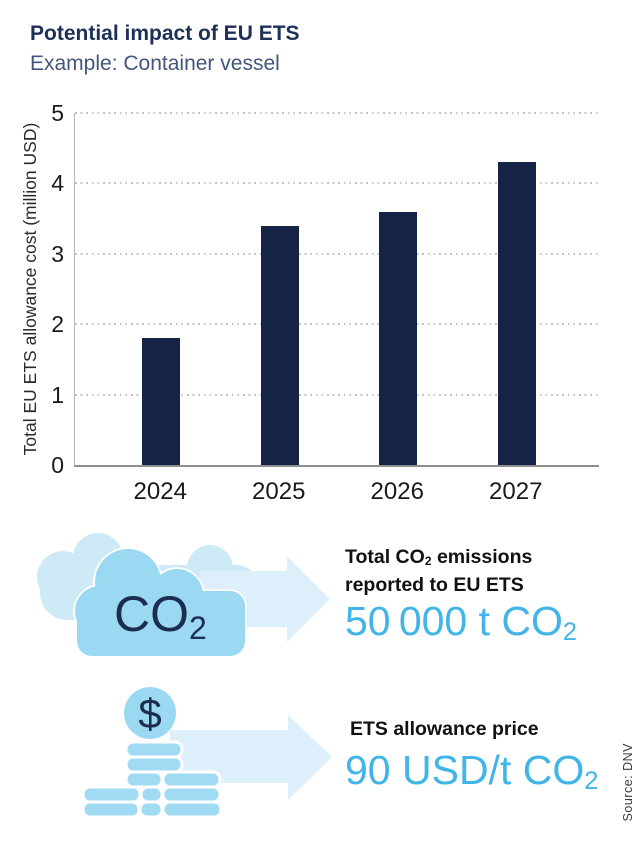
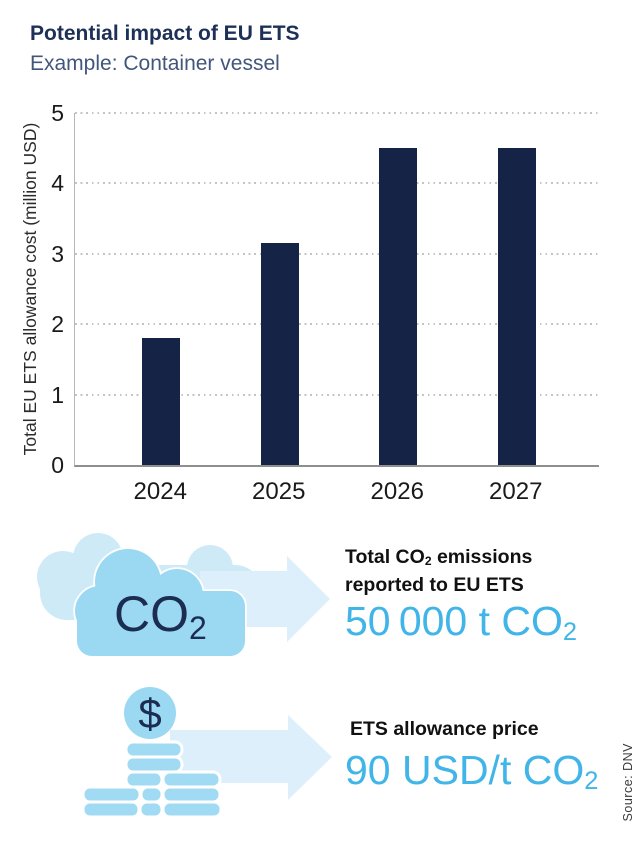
2025: 3.4 -> 3.1
2026: 3.6 -> 4.5
2027: 4.3 -> 4.5
